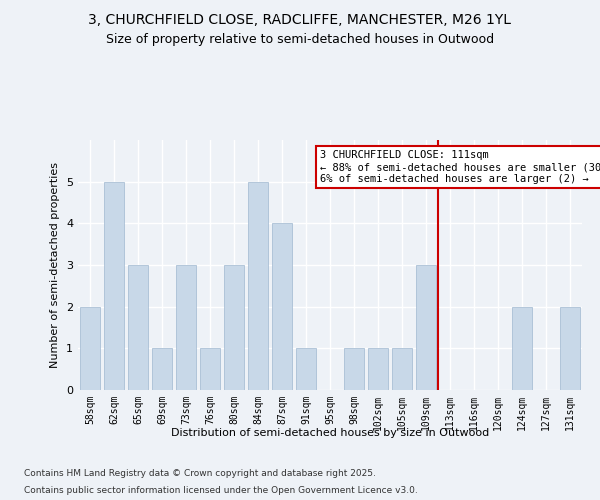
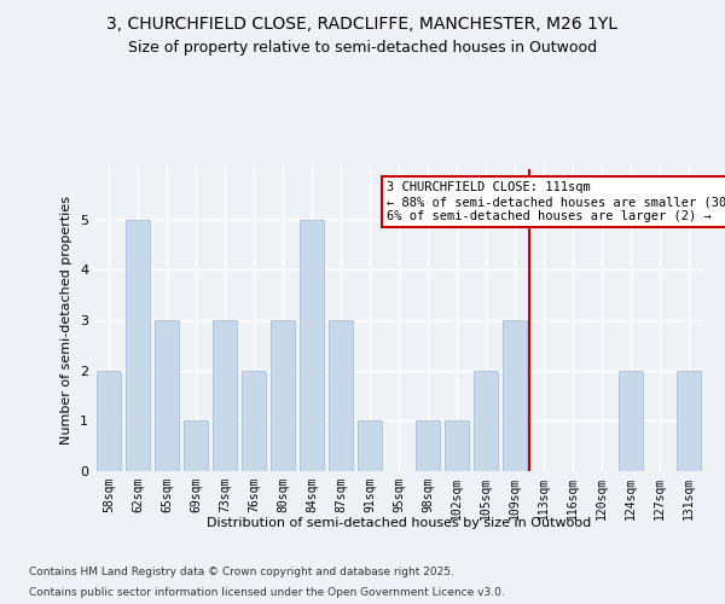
76sqm: 1 -> 2
87sqm: 4 -> 3
105sqm: 1 -> 2
